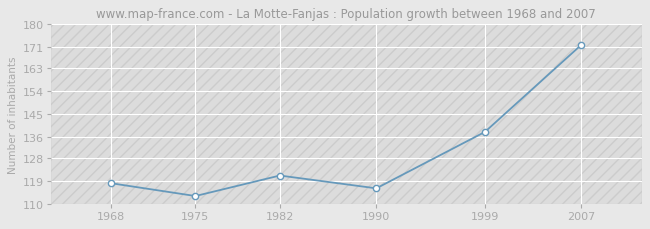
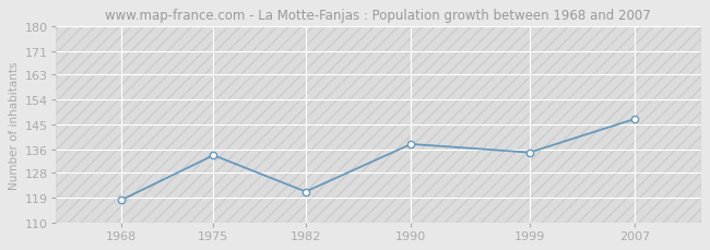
1975: 113 -> 134
1990: 116 -> 138
1999: 138 -> 135
2007: 172 -> 147
